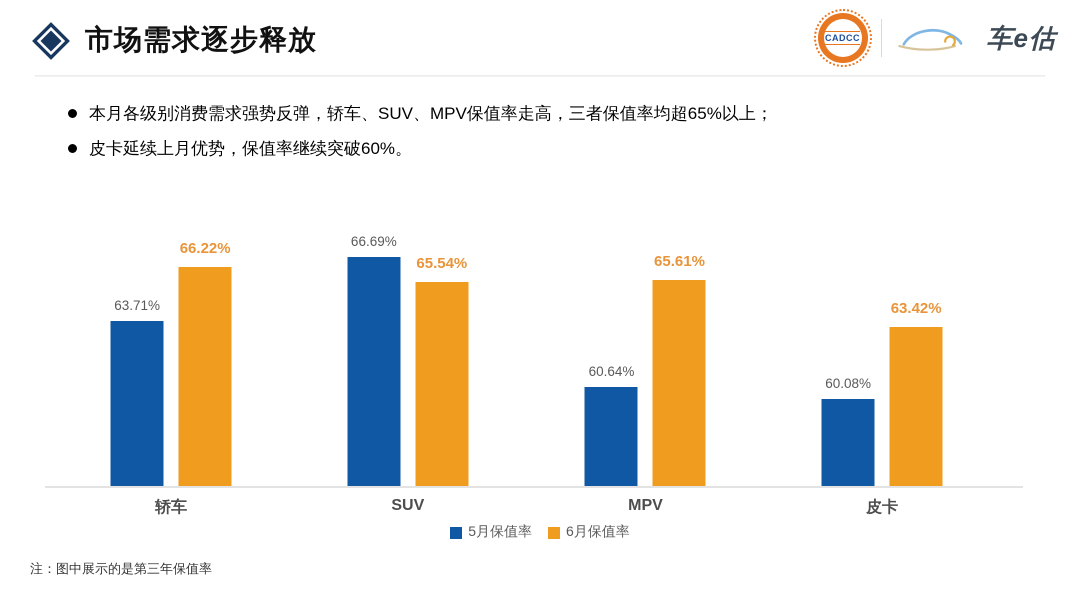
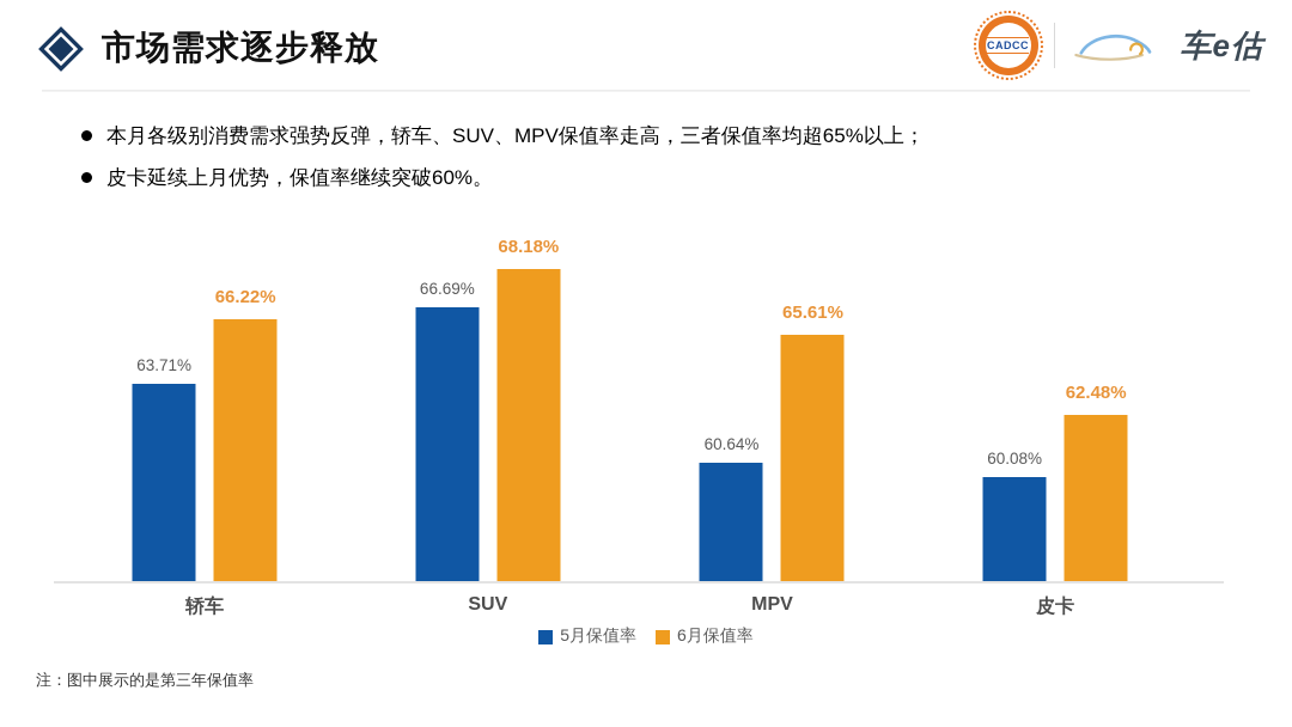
6月保值率/SUV: 65.54% -> 68.18%
6月保值率/皮卡: 63.42% -> 62.48%
